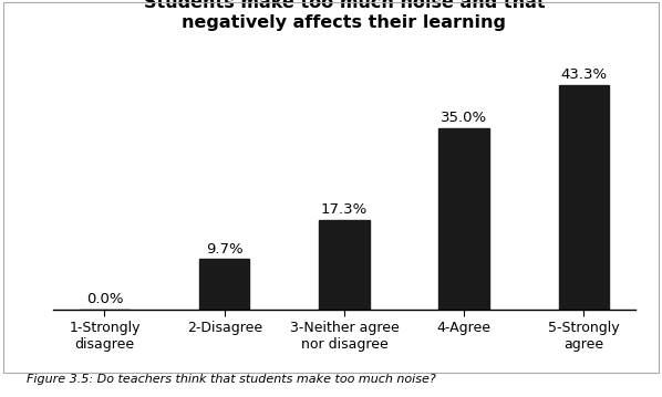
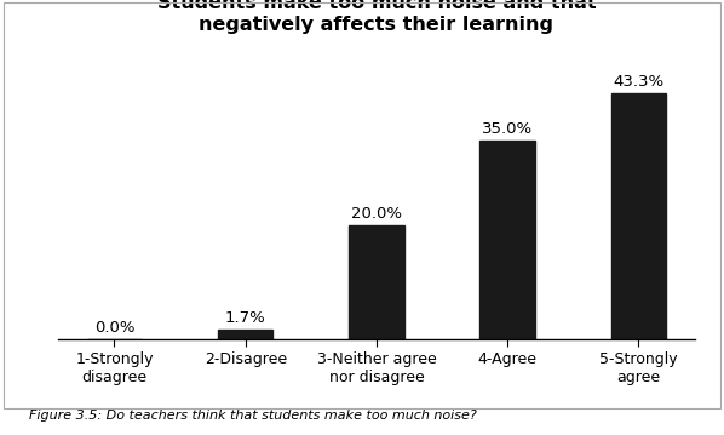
2-Disagree: 9.7% -> 1.7%
3-Neither agree nor disagree: 17.3% -> 20.0%
